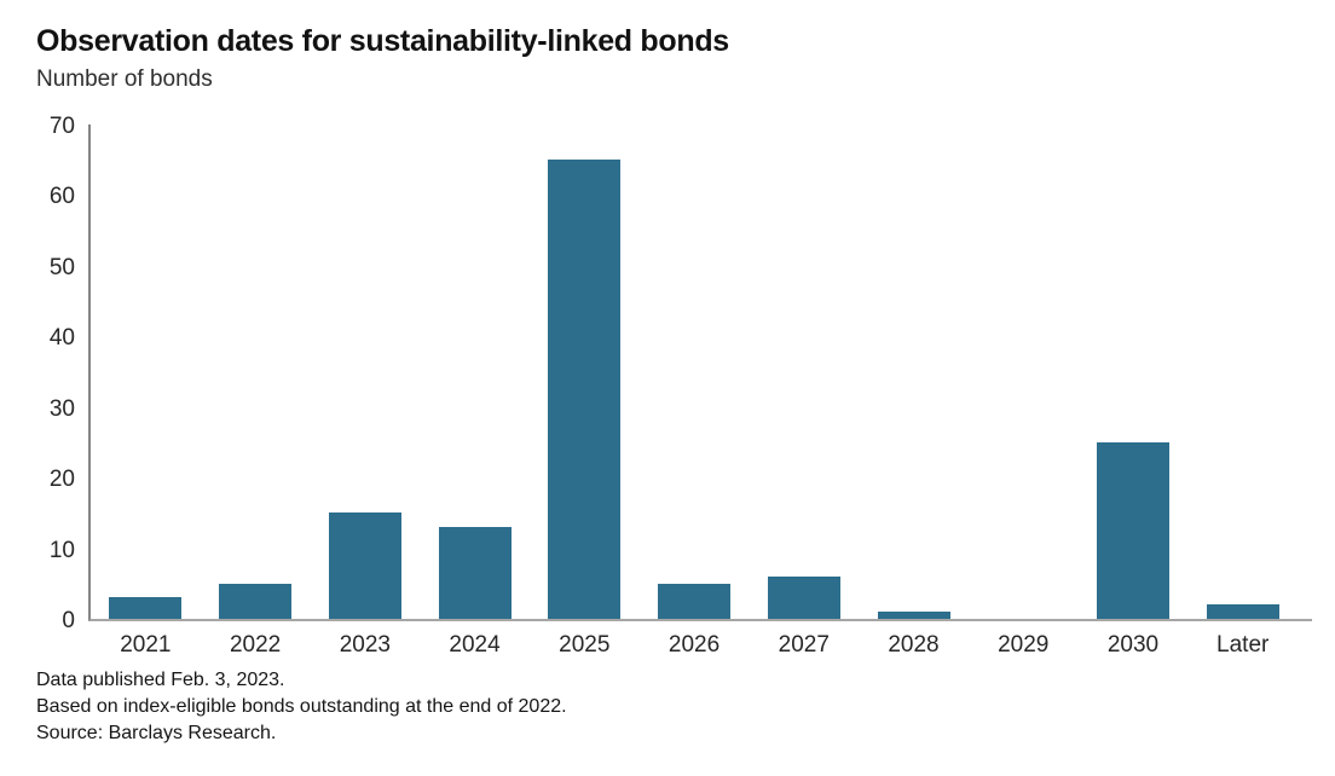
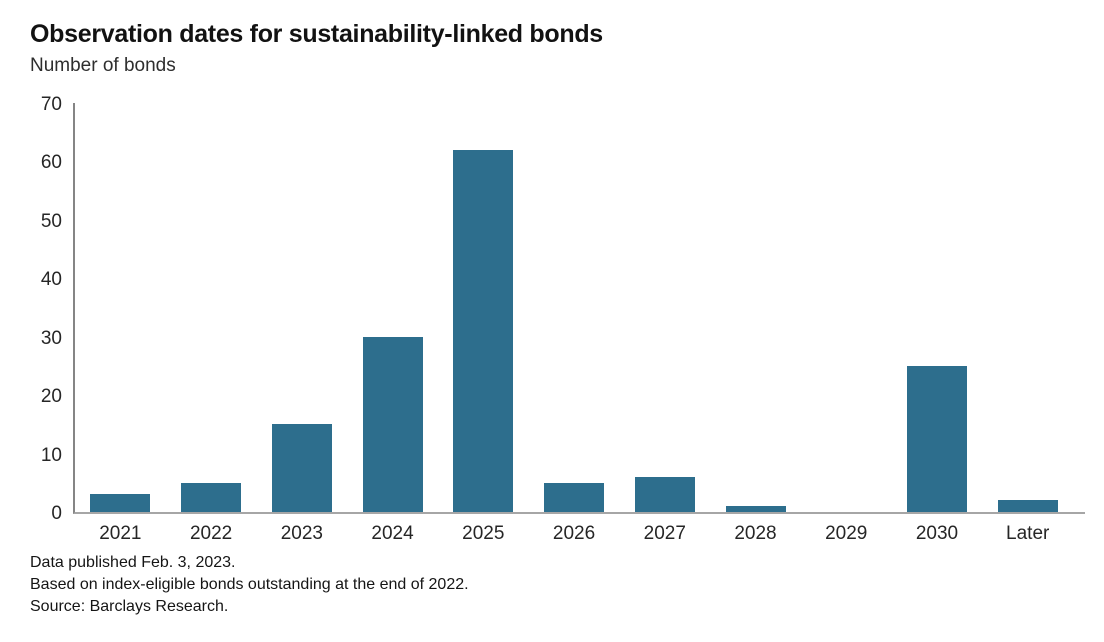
2024: 13 -> 30
2025: 65 -> 62
